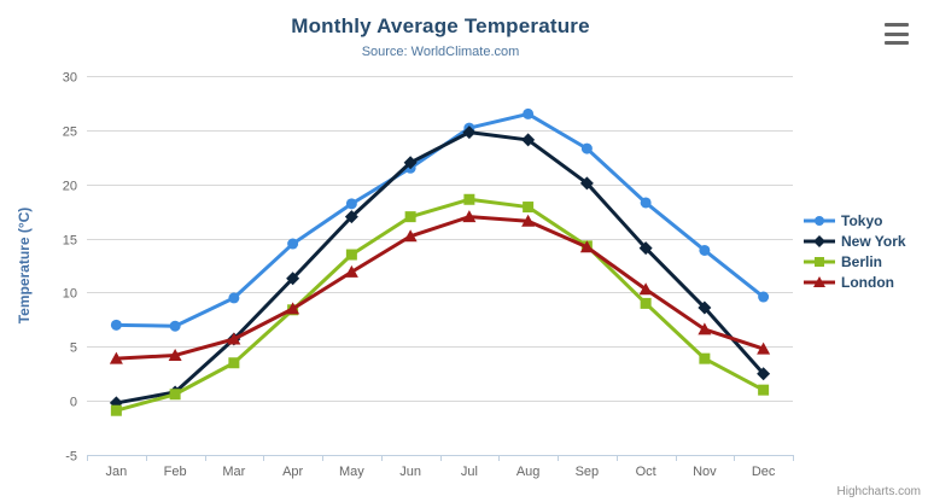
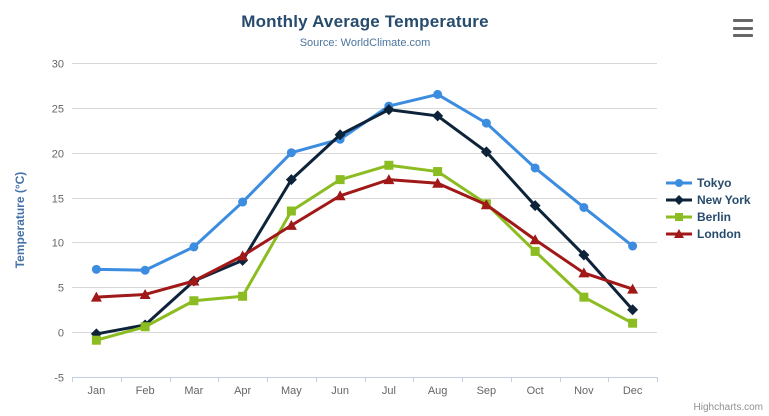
New York/Apr: 11 -> 8
Berlin/Apr: 8 -> 4
Tokyo/May: 18 -> 20
